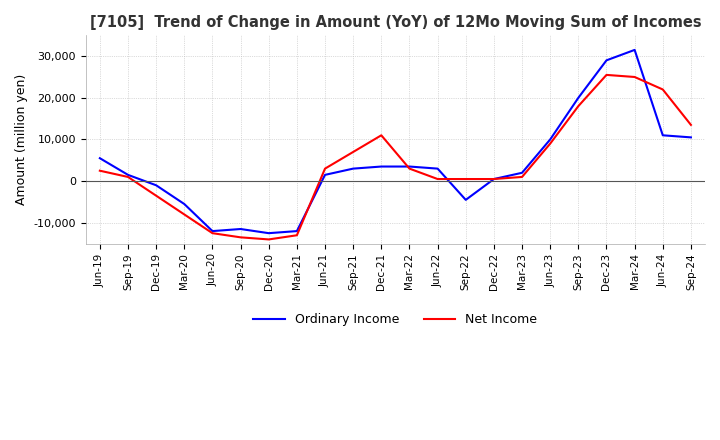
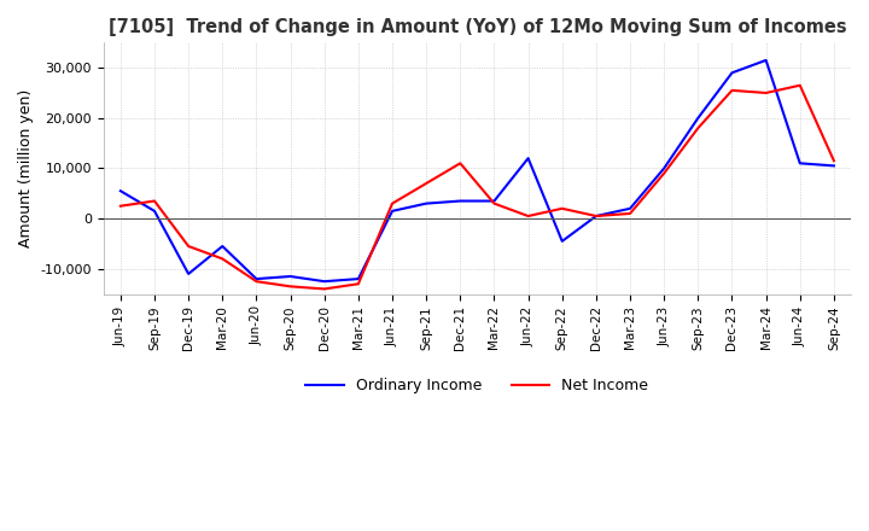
Net Income/Sep-19: 1,000 -> 3,500
Ordinary Income/Dec-19: -1,000 -> -11,000
Net Income/Dec-19: -3,500 -> -5,500
Ordinary Income/Jun-22: 3,000 -> 12,000
Net Income/Sep-22: 500 -> 2,000
Net Income/Jun-24: 22,000 -> 26,500
Net Income/Sep-24: 13,500 -> 11,500
